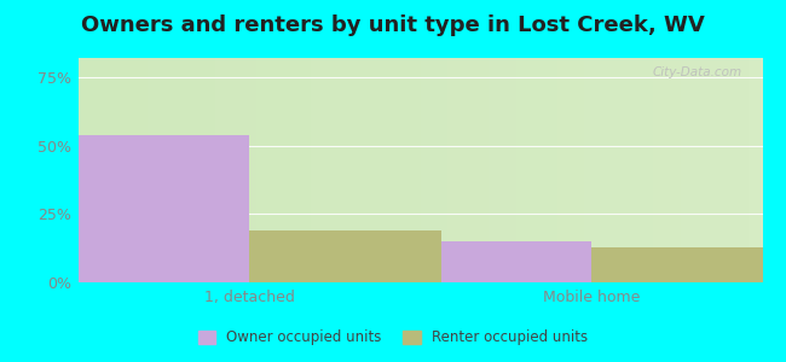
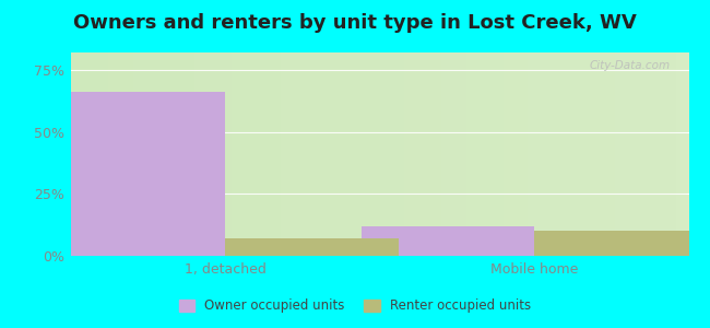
Owner occupied units/1, detached: 54% -> 66%
Renter occupied units/1, detached: 19% -> 7%
Owner occupied units/Mobile home: 15% -> 12%
Renter occupied units/Mobile home: 13% -> 10%
